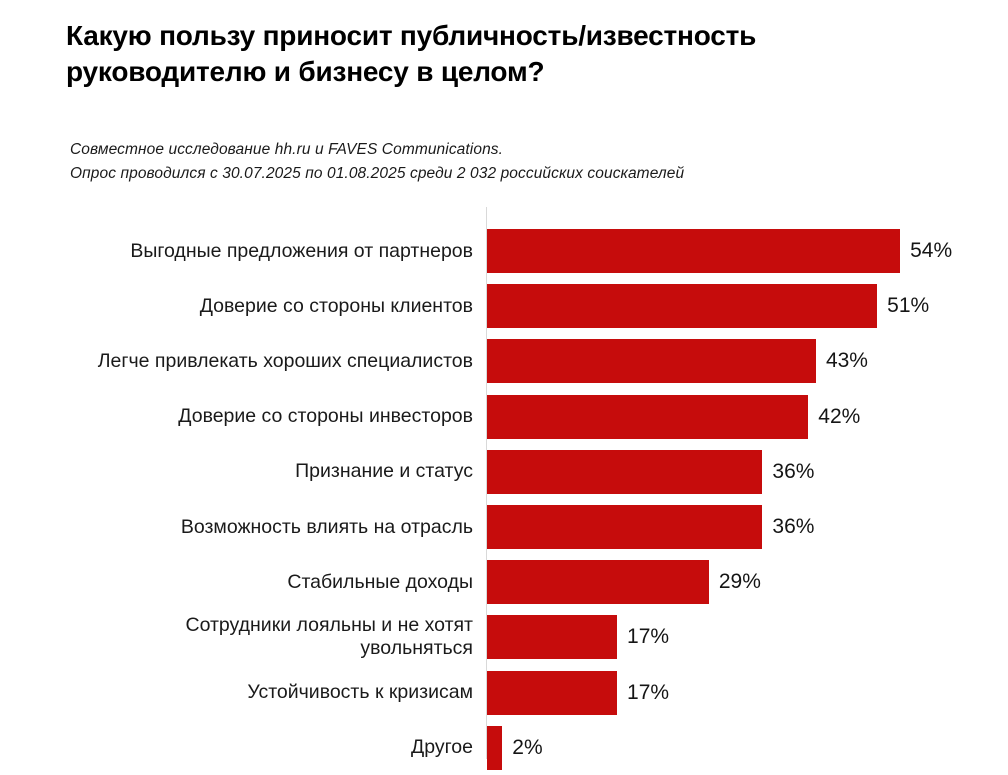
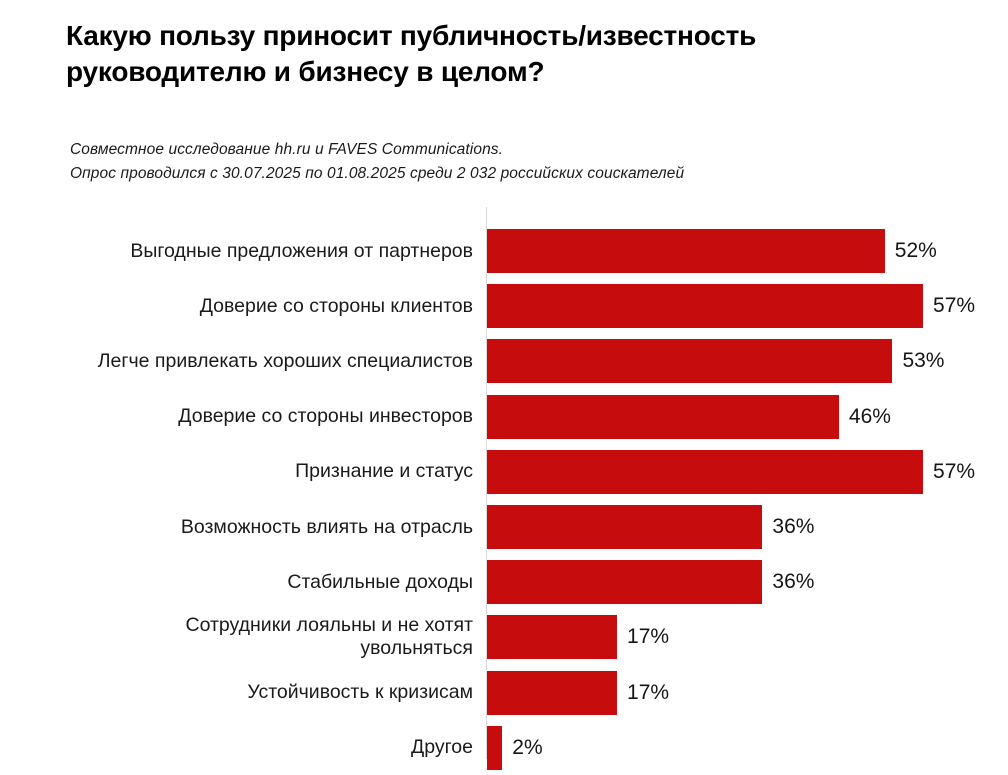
Выгодные предложения от партнеров: 54% -> 52%
Доверие со стороны клиентов: 51% -> 57%
Легче привлекать хороших специалистов: 43% -> 53%
Доверие со стороны инвесторов: 42% -> 46%
Признание и статус: 36% -> 57%
Стабильные доходы: 29% -> 36%
